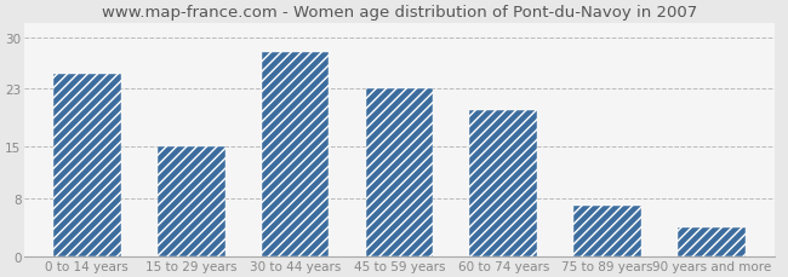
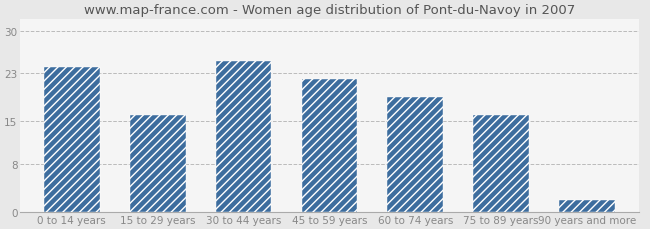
0 to 14 years: 25 -> 24
15 to 29 years: 15 -> 16
30 to 44 years: 28 -> 25
45 to 59 years: 23 -> 22
60 to 74 years: 20 -> 19
75 to 89 years: 7 -> 16
90 years and more: 4 -> 2
